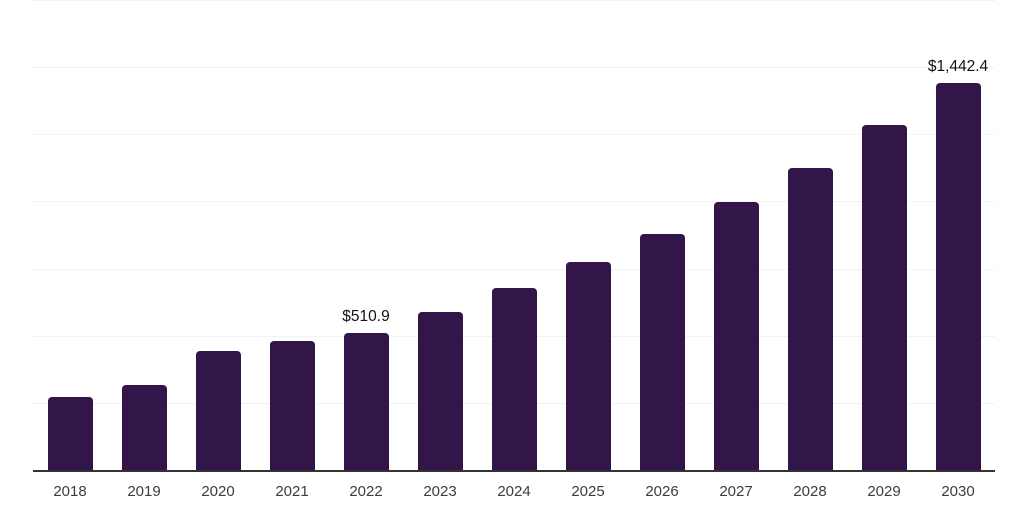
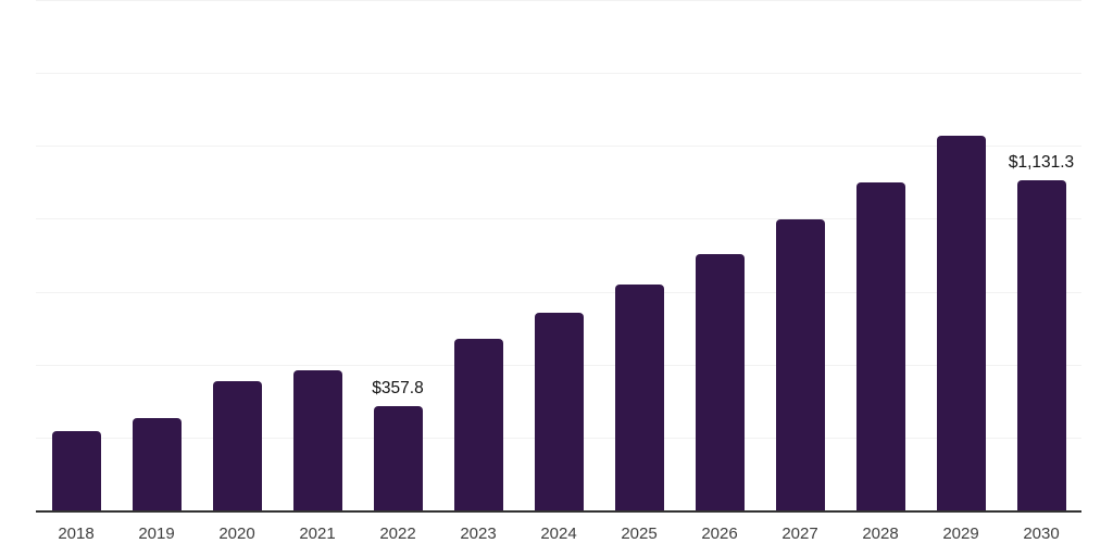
2022: $510.9 -> $357.8
2030: $1,442.4 -> $1,131.3
